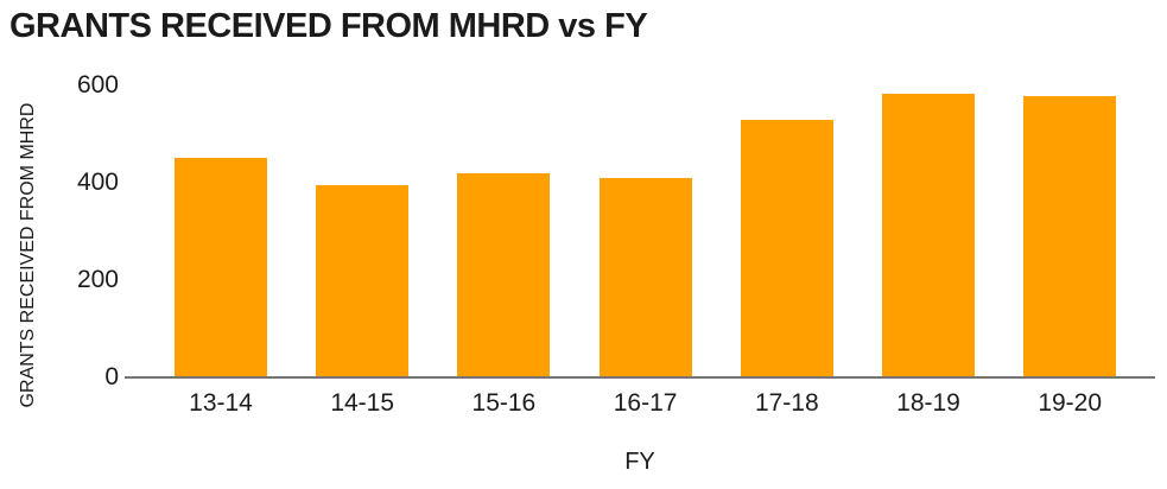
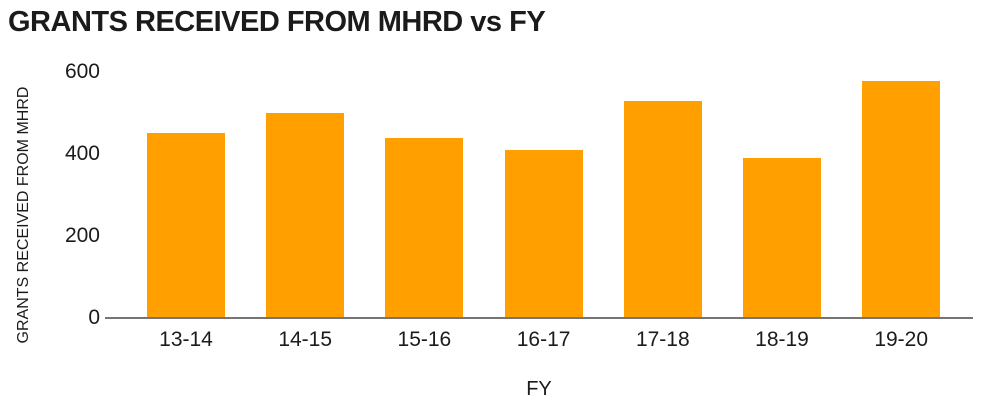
14-15: 400 -> 500
15-16: 420 -> 440
18-19: 580 -> 390
